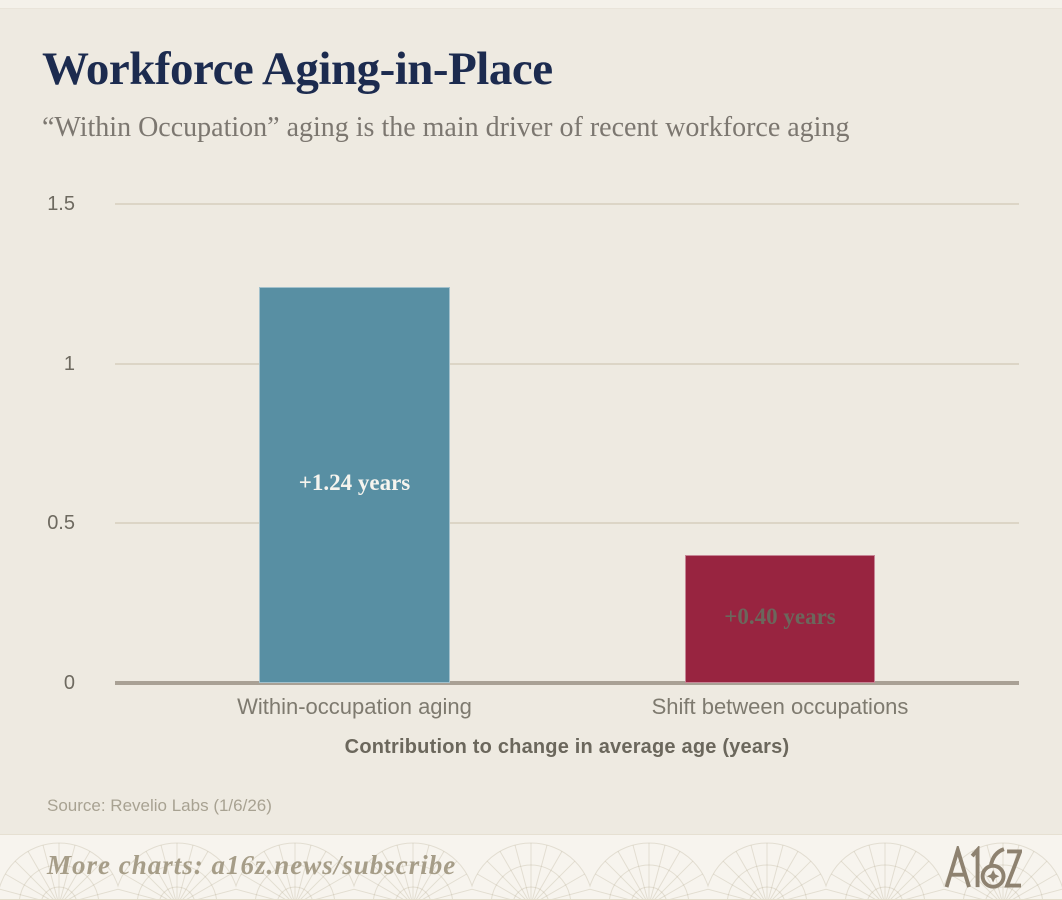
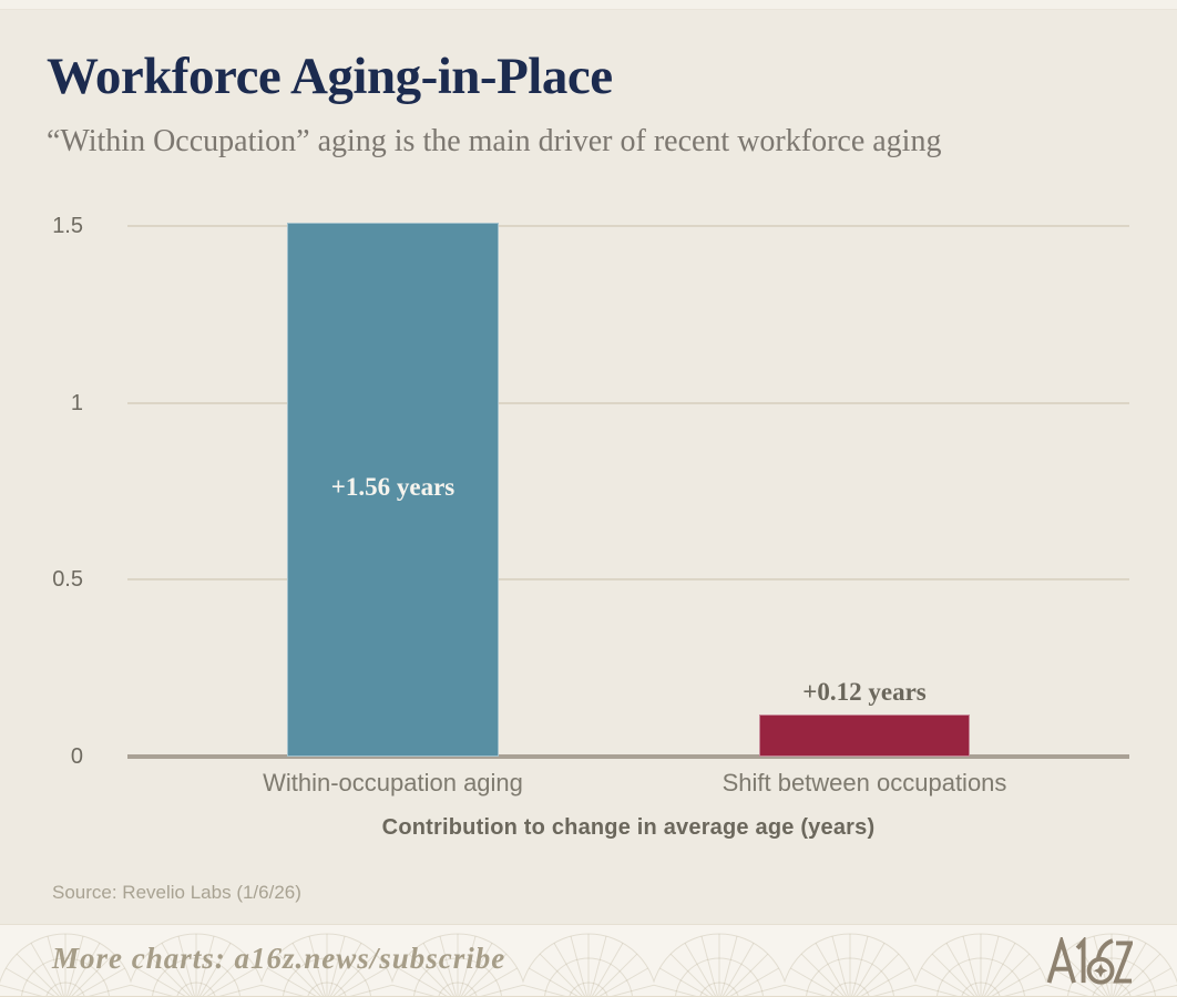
Within-occupation aging: +1.24 -> +1.56
Shift between occupations: +0.40 -> +0.12
